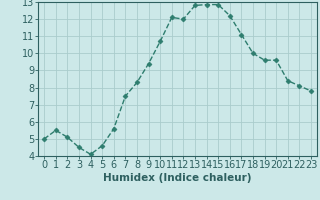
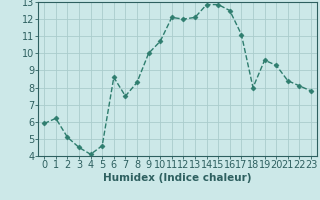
0: 5.0 -> 5.9
1: 5.5 -> 6.2
6: 5.6 -> 8.6
9: 9.4 -> 10.0
13: 12.8 -> 12.1
16: 12.2 -> 12.5
18: 10.0 -> 8.0
20: 9.6 -> 9.3
